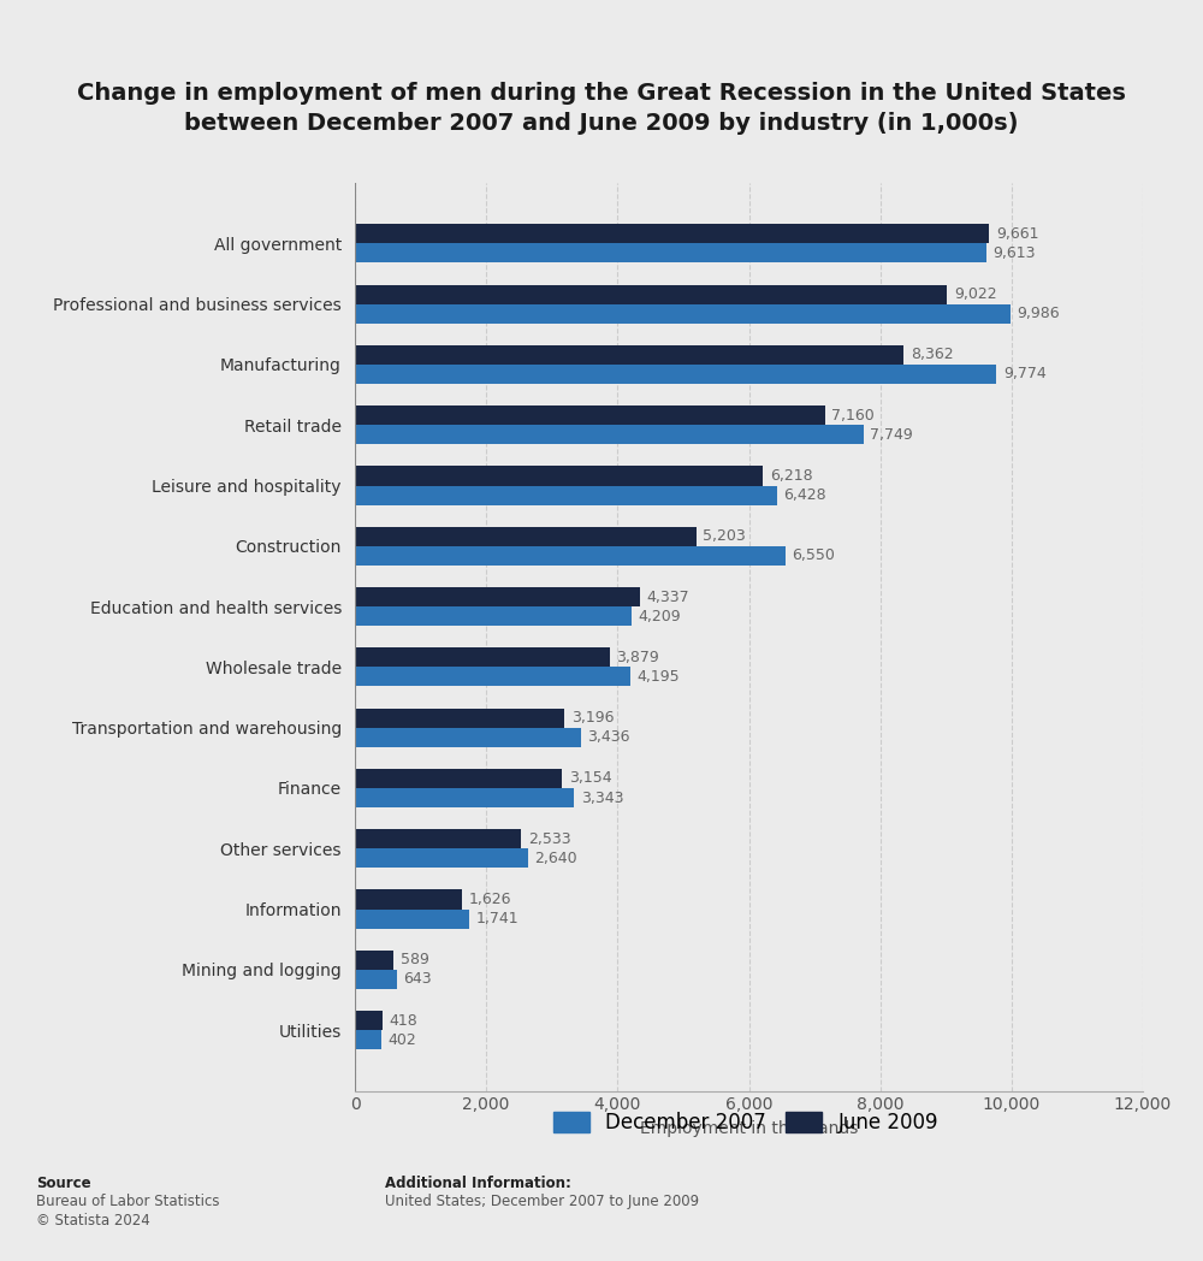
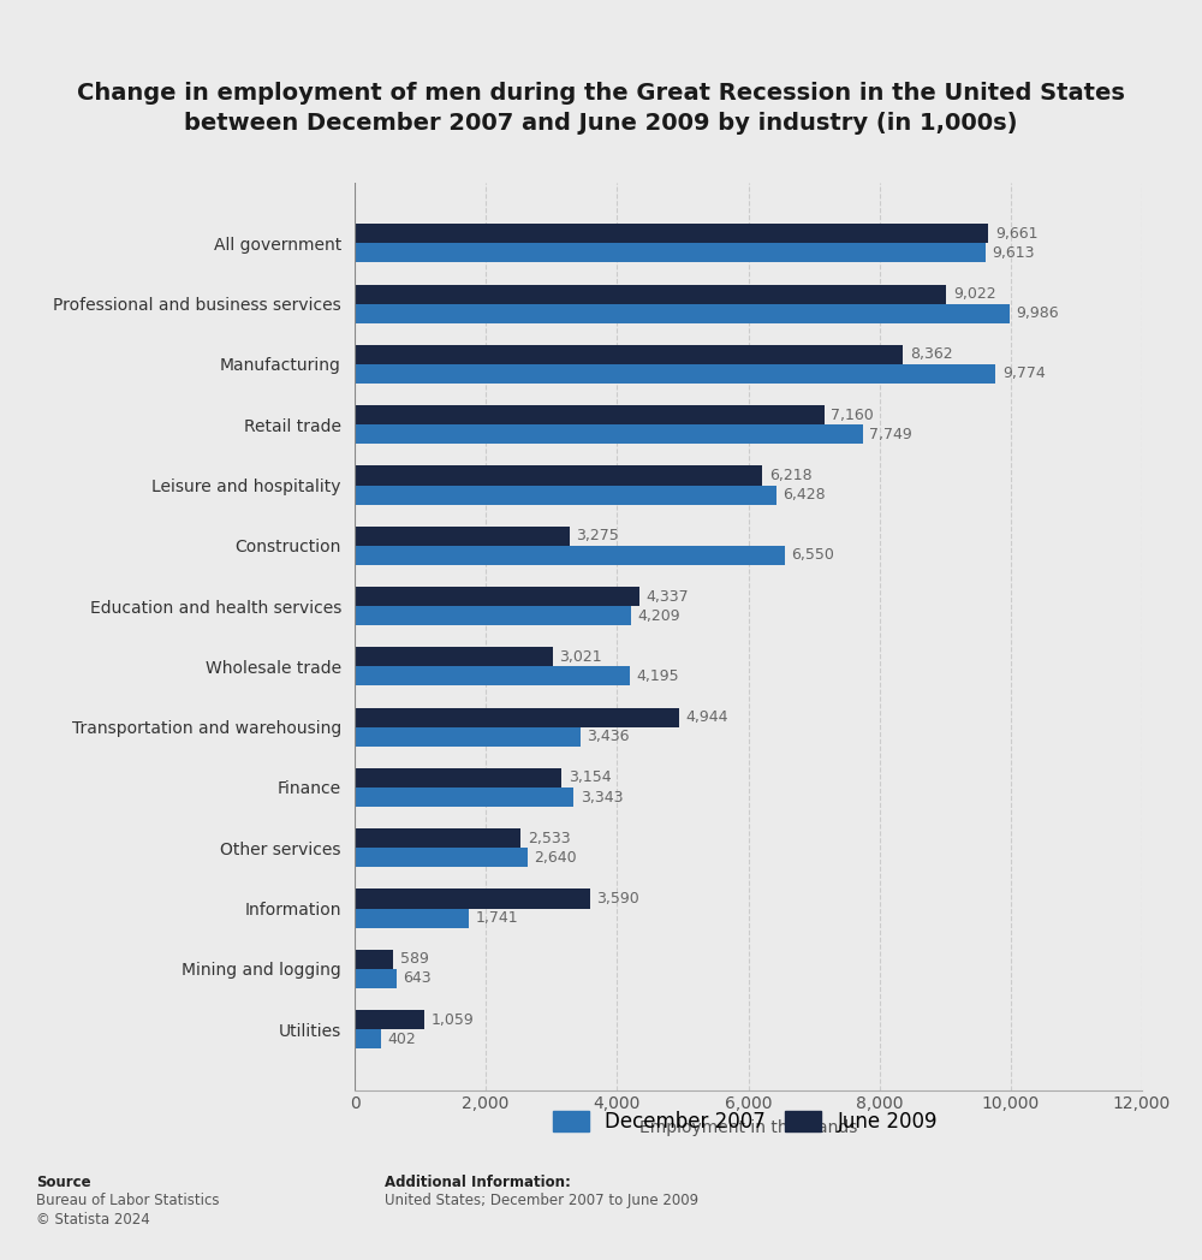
June 2009/Construction: 5,203 -> 3,275
June 2009/Wholesale trade: 3,879 -> 3,021
June 2009/Transportation and warehousing: 3,196 -> 4,944
June 2009/Information: 1,626 -> 3,590
June 2009/Utilities: 418 -> 1,059
